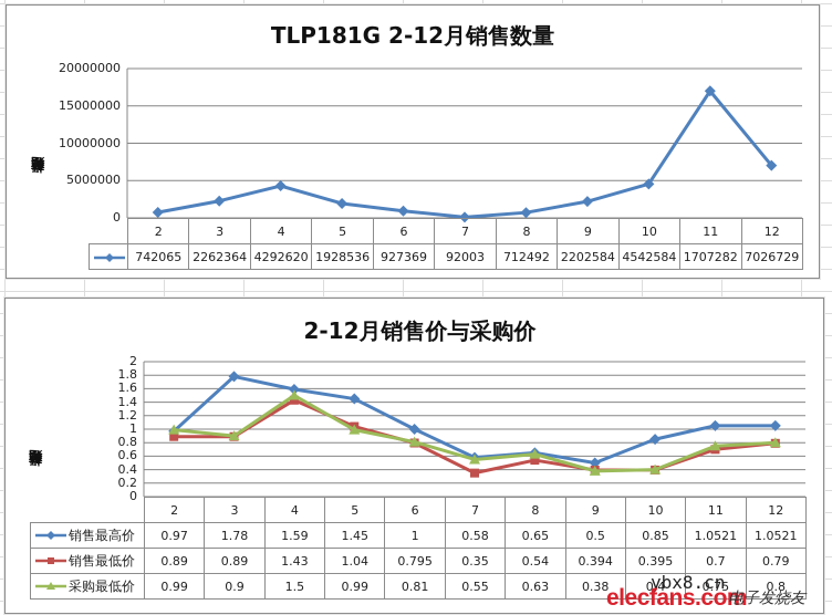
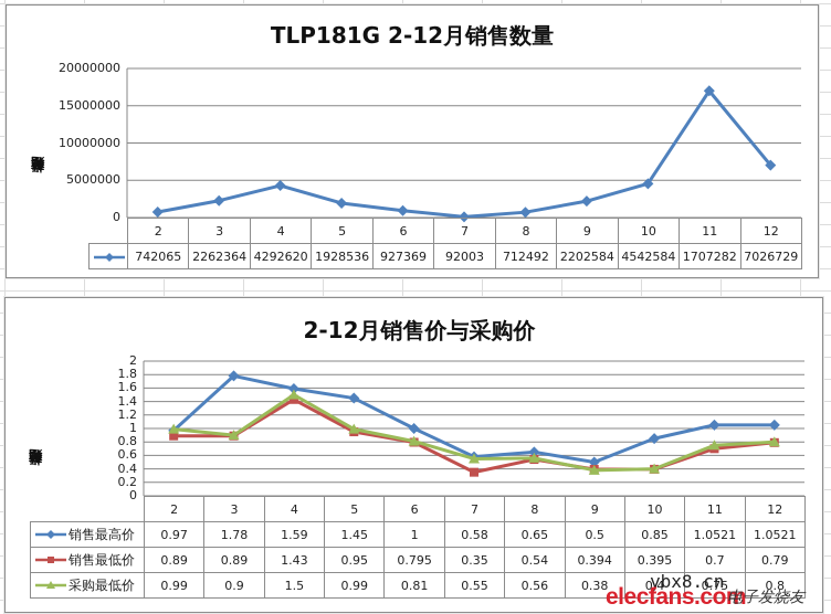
2-12月销售价与采购价/销售最低价/5: 1.04 -> 0.95
2-12月销售价与采购价/采购最低价/8: 0.63 -> 0.56
